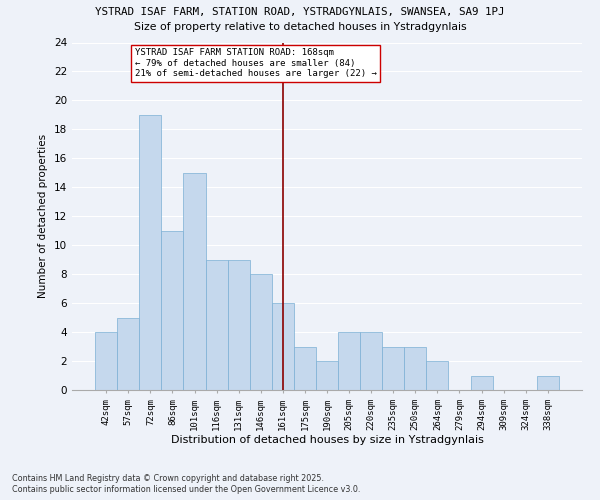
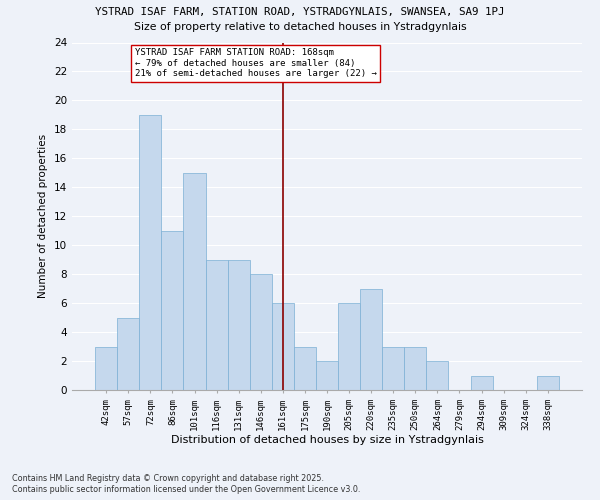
42sqm: 4 -> 3
205sqm: 4 -> 6
220sqm: 4 -> 7
